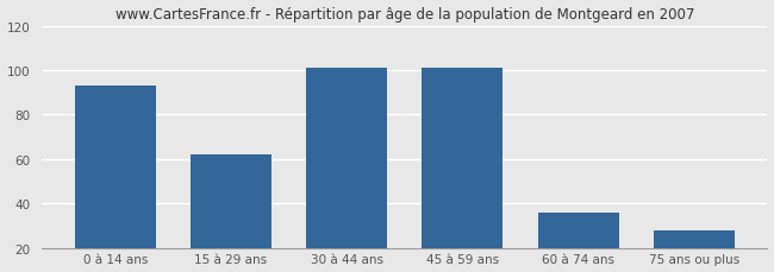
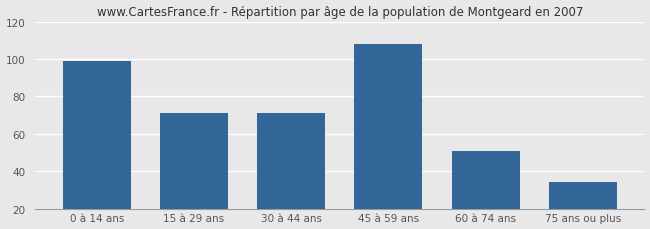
0 à 14 ans: 93 -> 99
15 à 29 ans: 62 -> 71
30 à 44 ans: 101 -> 71
45 à 59 ans: 101 -> 108
60 à 74 ans: 36 -> 51
75 ans ou plus: 28 -> 34
